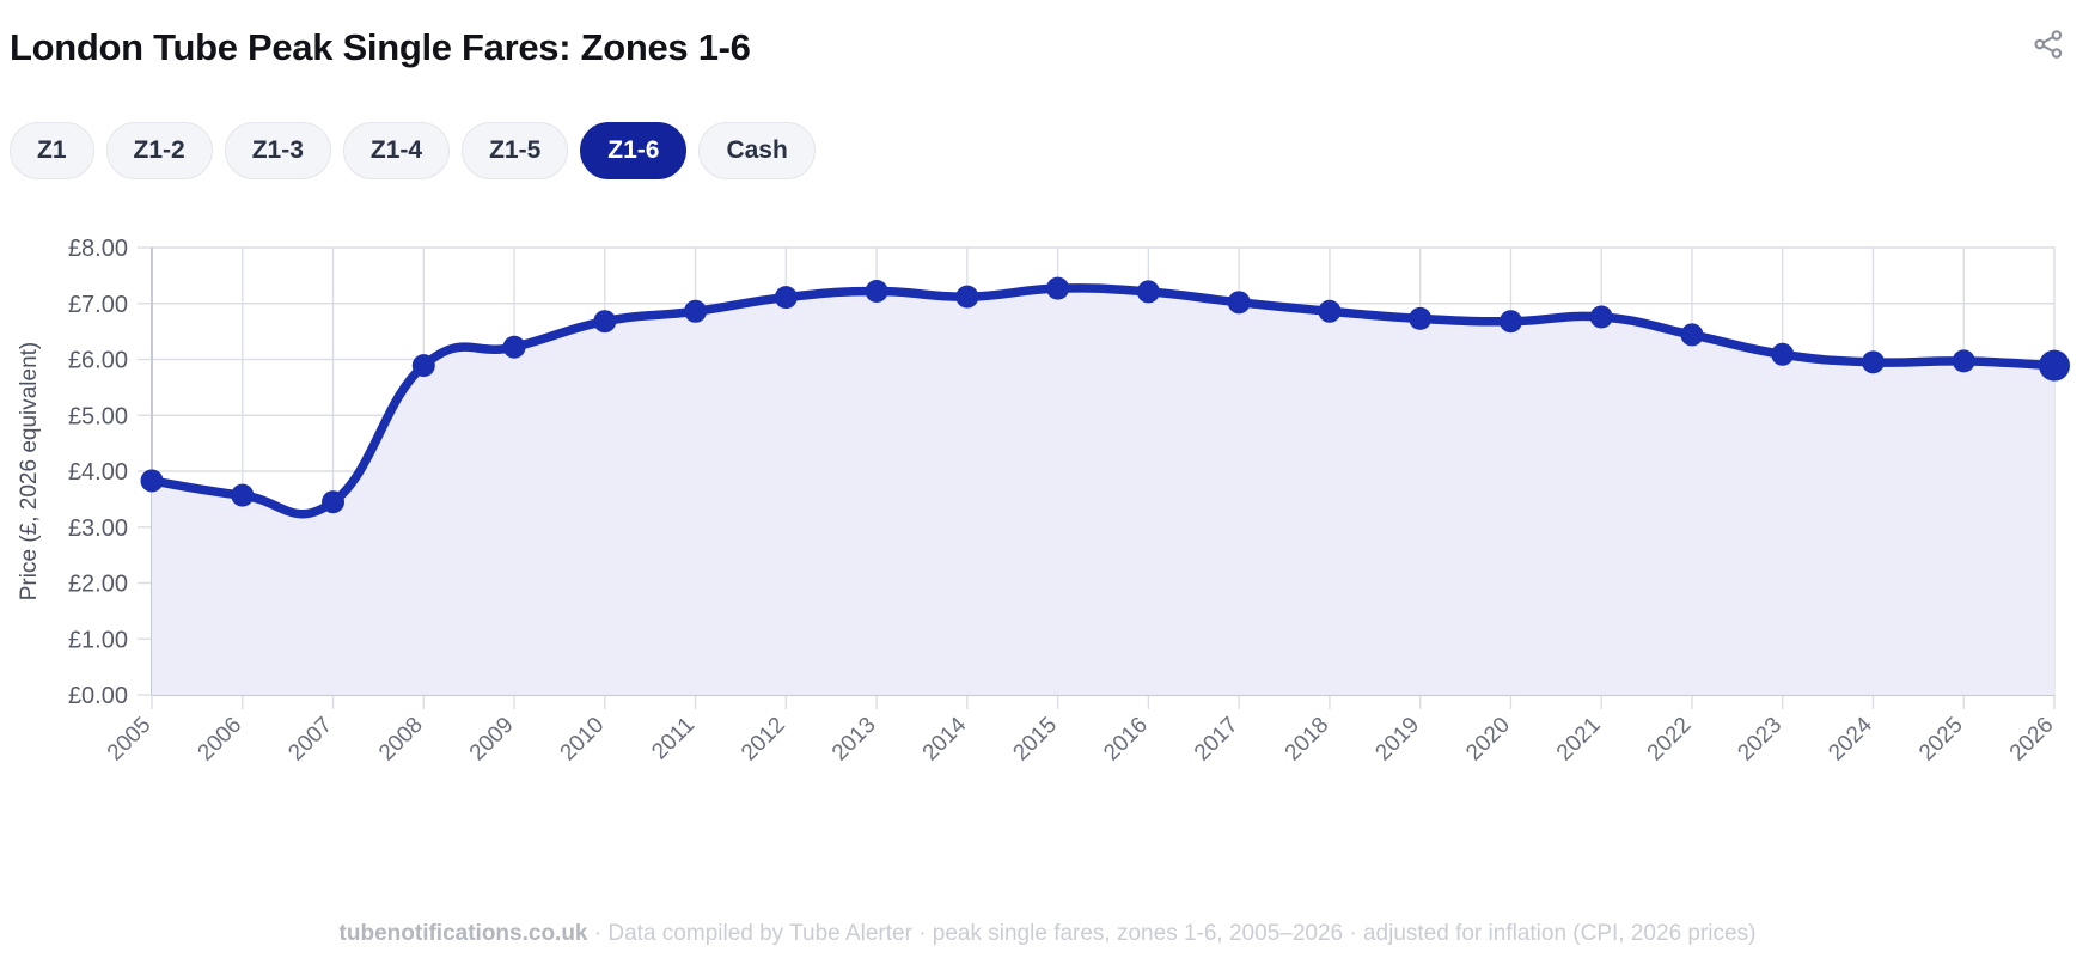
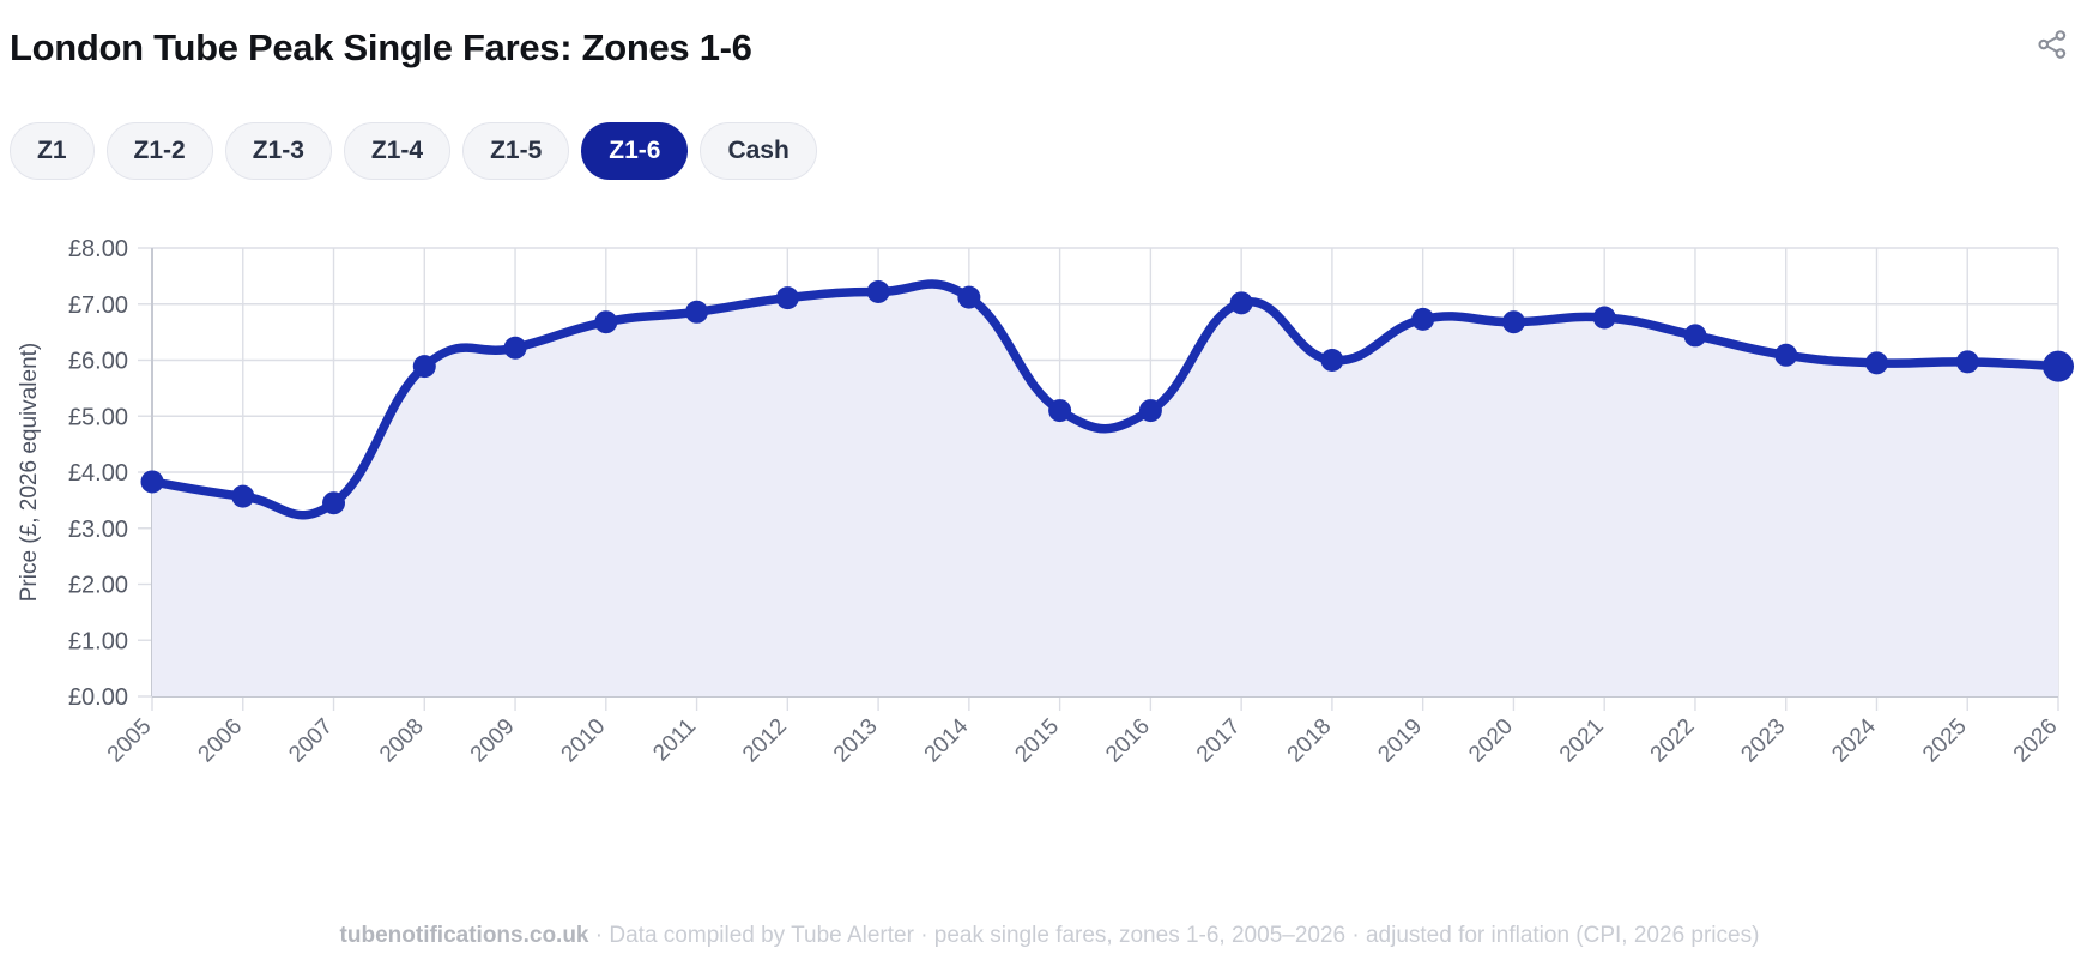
2015: £7.3 -> £5.1
2016: £7.2 -> £5.1
2018: £6.9 -> £6.0
